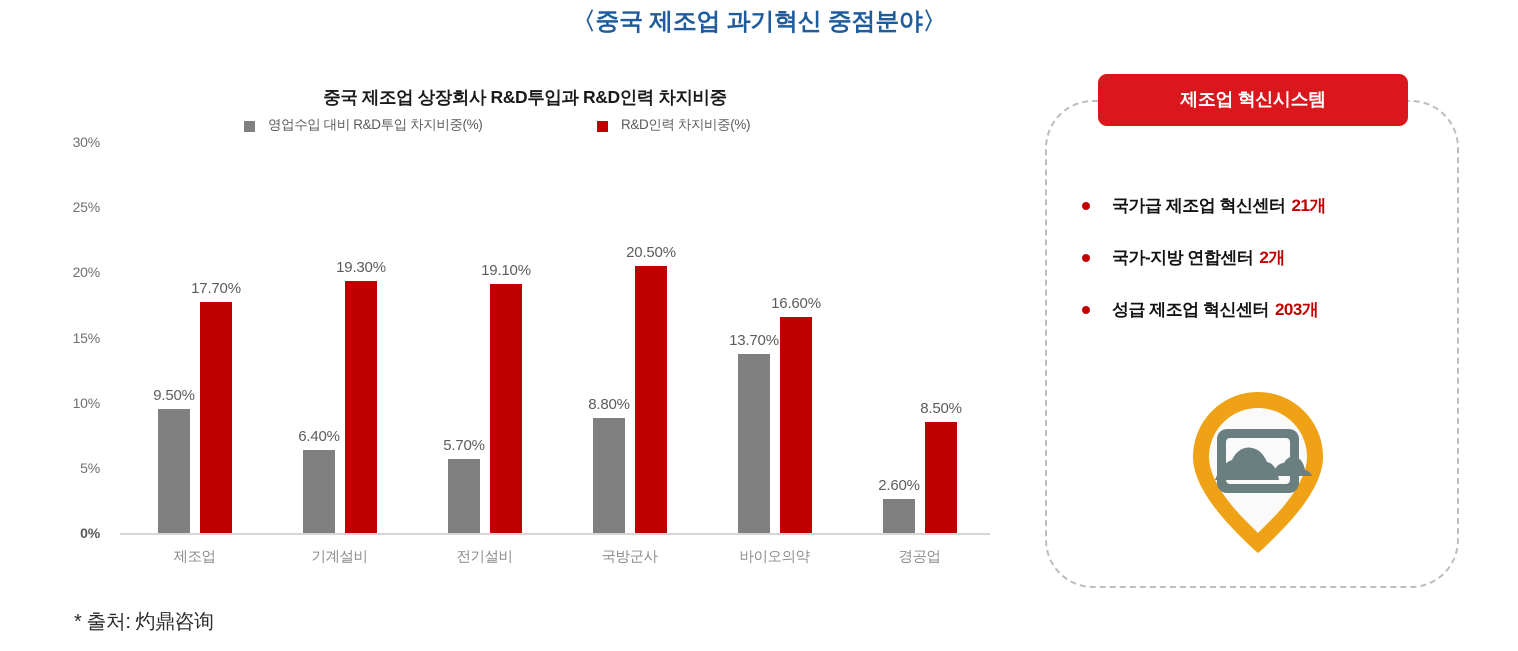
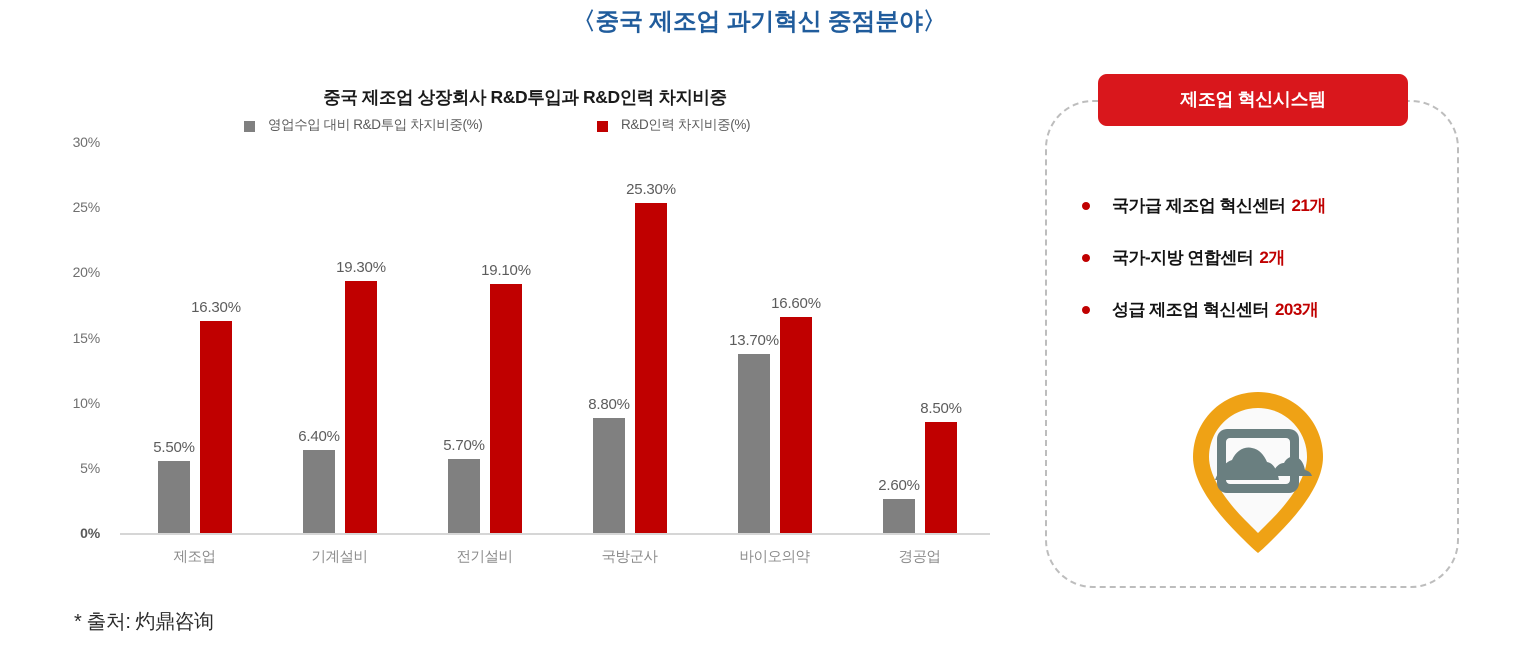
영업수입 대비 R&D투입 차지비중(%)/제조업: 9.50% -> 5.50%
R&D인력 차지비중(%)/제조업: 17.70% -> 16.30%
R&D인력 차지비중(%)/국방군사: 20.50% -> 25.30%
